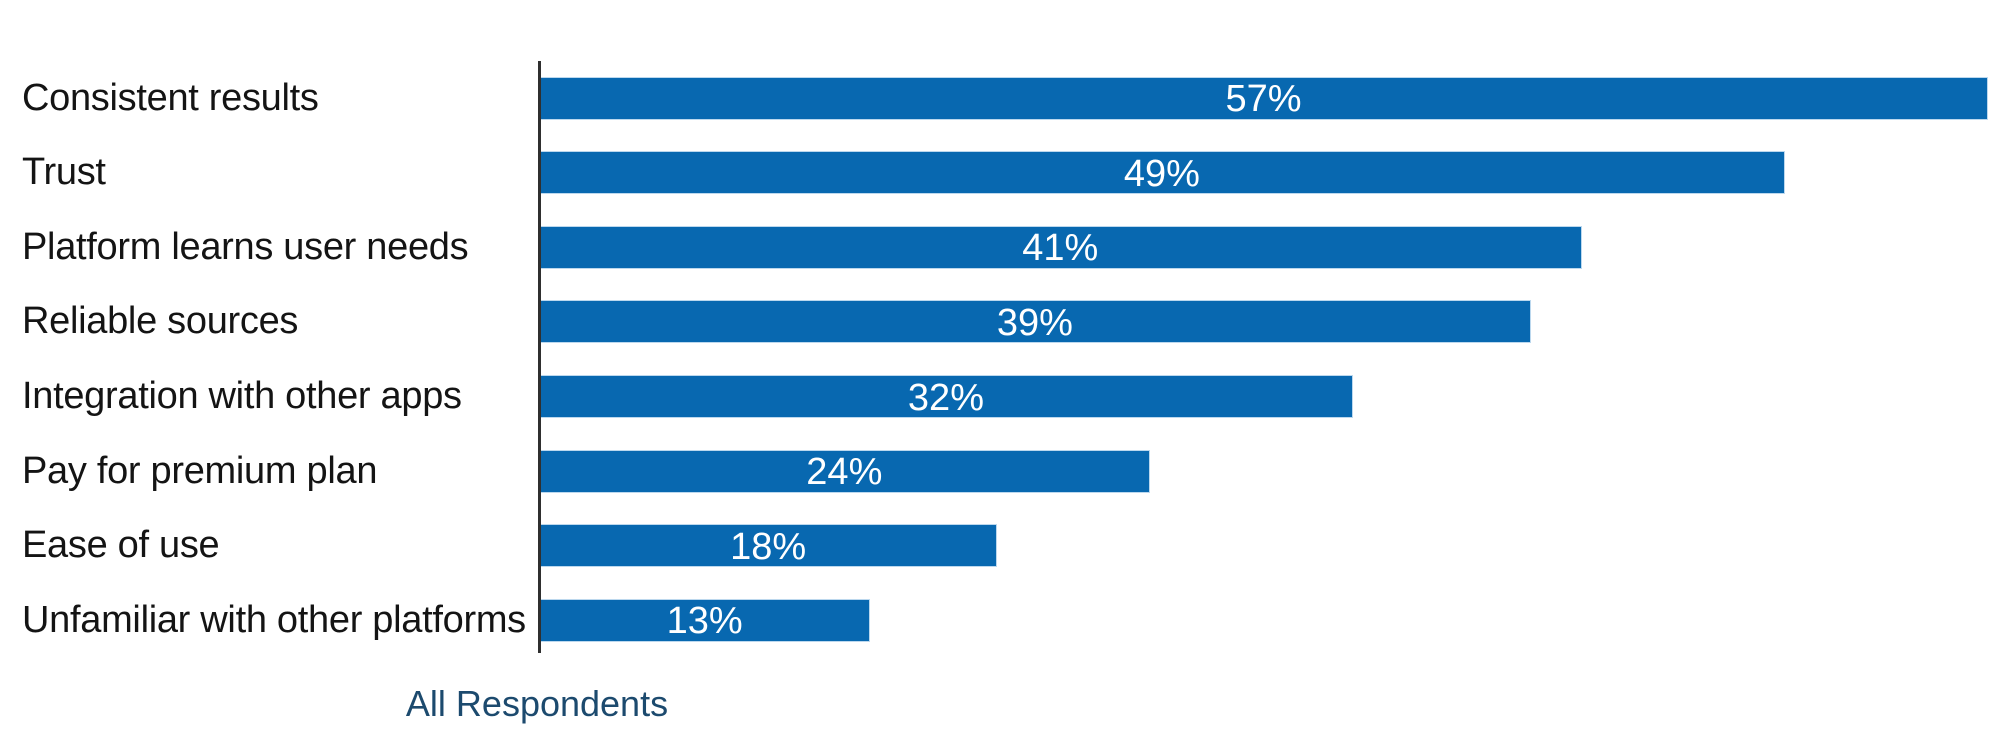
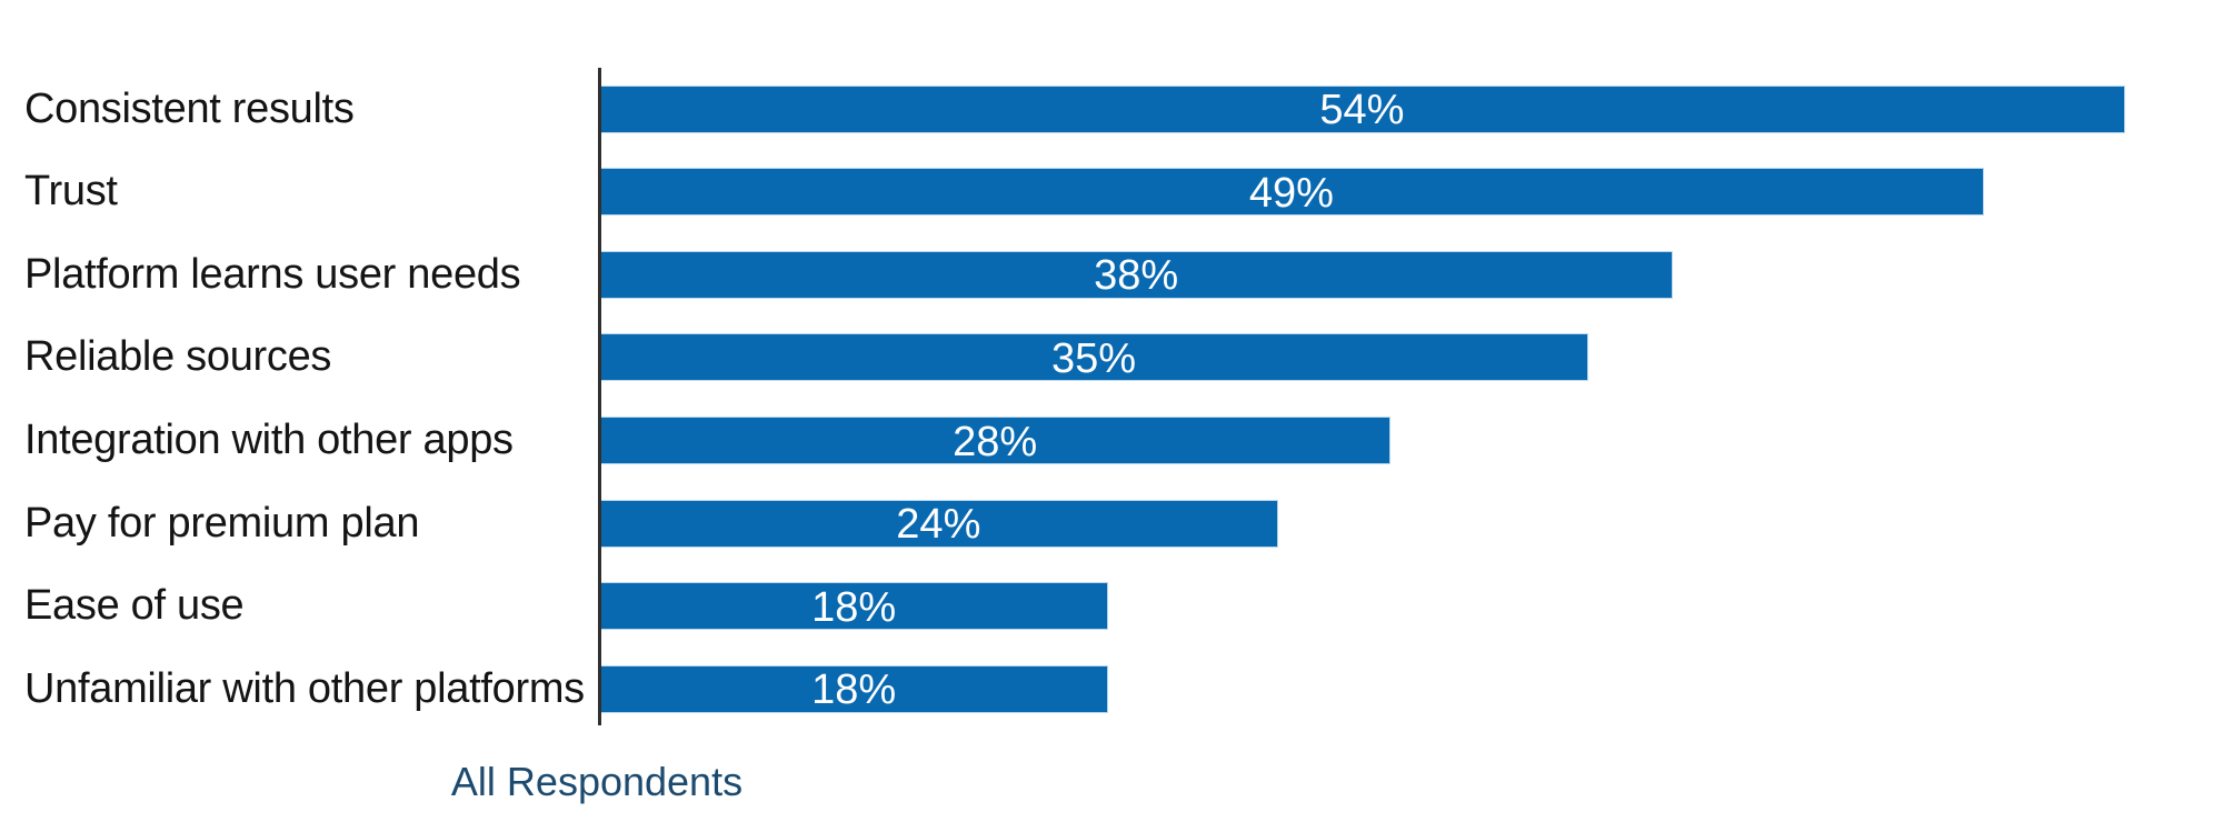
Consistent results: 57% -> 54%
Platform learns user needs: 41% -> 38%
Reliable sources: 39% -> 35%
Integration with other apps: 32% -> 28%
Unfamiliar with other platforms: 13% -> 18%
